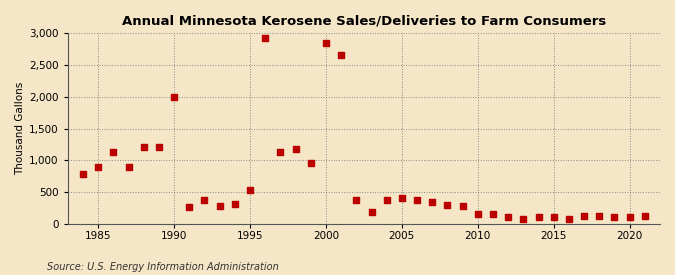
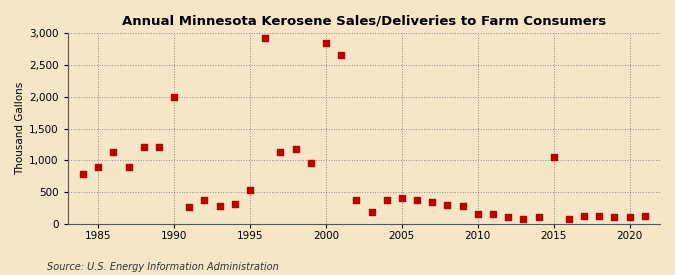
2015: 100 -> 1,060
